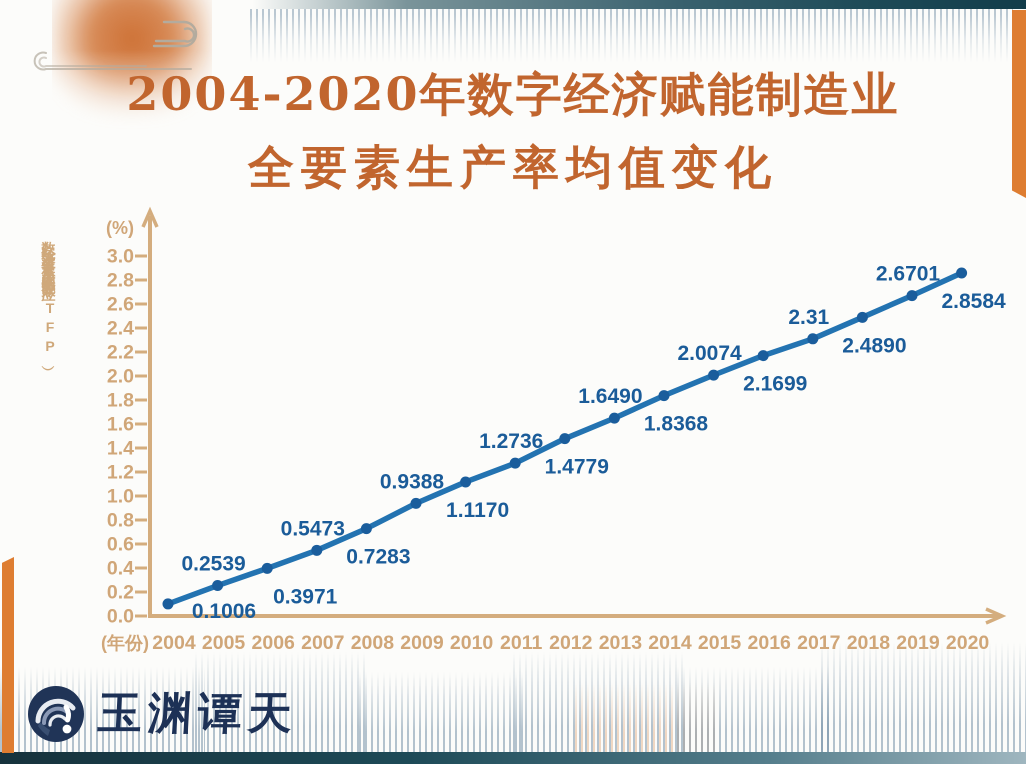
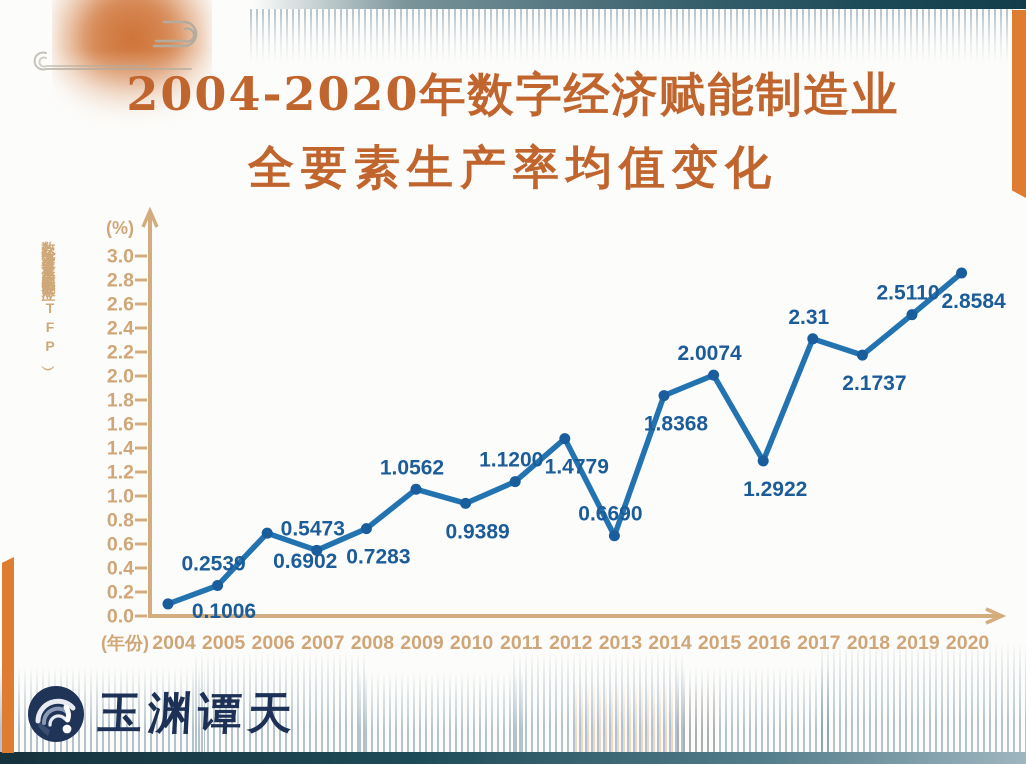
2006: 0.3971 -> 0.6902
2009: 0.9388 -> 1.0562
2010: 1.1170 -> 0.9389
2011: 1.2736 -> 1.1200
2013: 1.6490 -> 0.6690
2016: 2.1699 -> 1.2922
2018: 2.4890 -> 2.1737
2019: 2.6701 -> 2.5110
